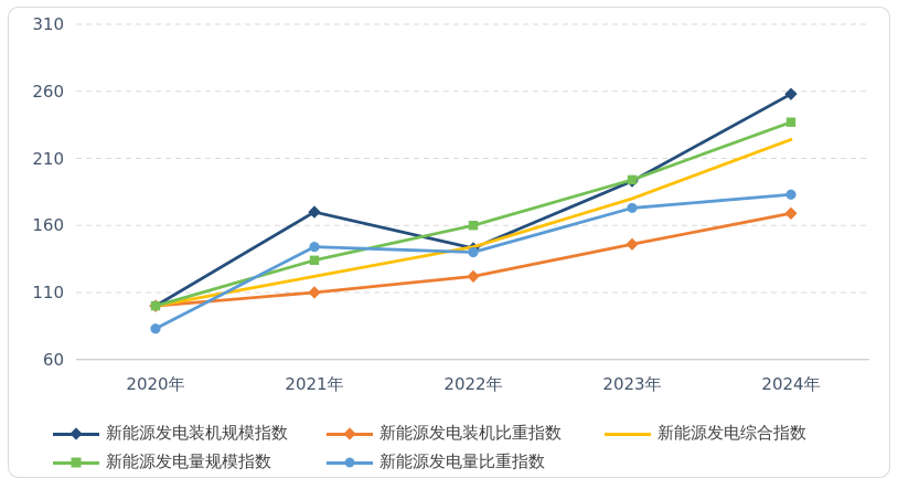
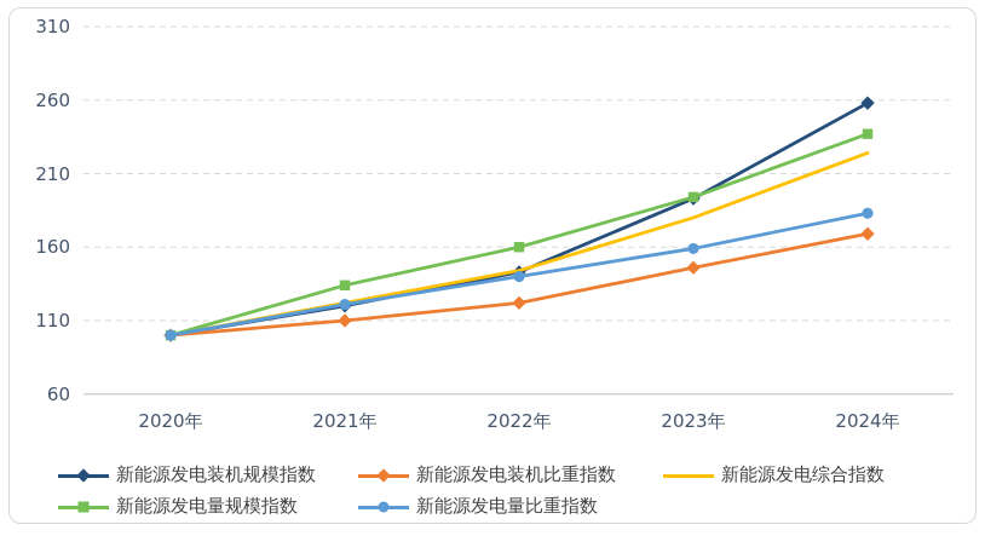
新能源发电量比重指数/2020年: 83 -> 100
新能源发电装机规模指数/2021年: 170 -> 120
新能源发电量比重指数/2021年: 144 -> 121
新能源发电量比重指数/2023年: 173 -> 159
